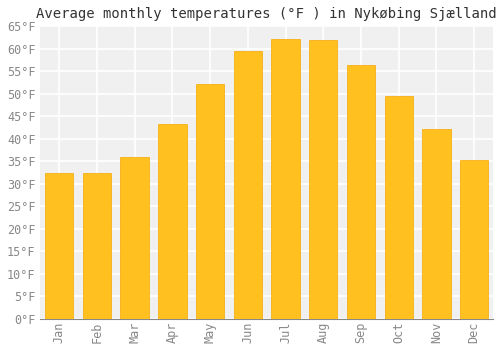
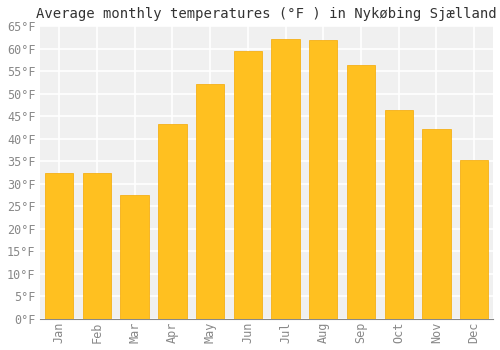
Mar: 36.0°F -> 27.5°F
Oct: 49.6°F -> 46.5°F
